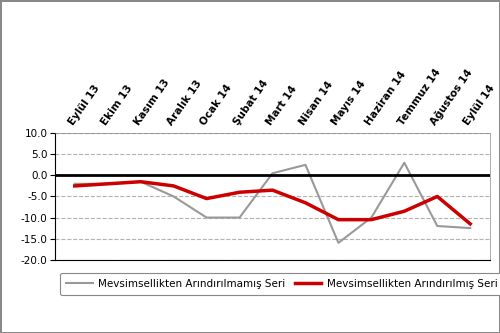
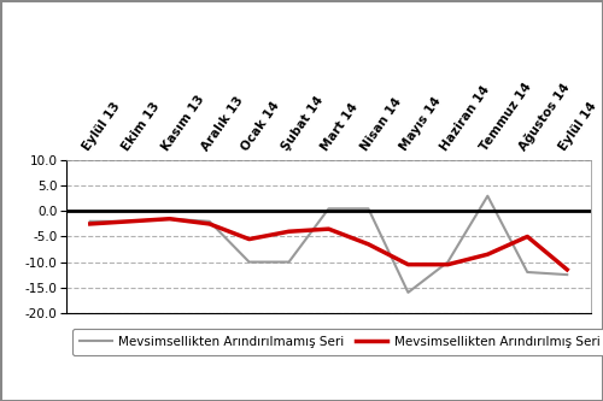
Mevsimsellikten Arındırılmamış Seri/Aralık 13: -5.0 -> -2.0
Mevsimsellikten Arındırılmamış Seri/Nisan 14: 2.5 -> 0.5
